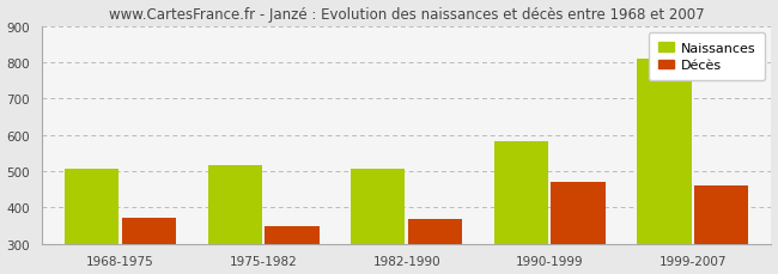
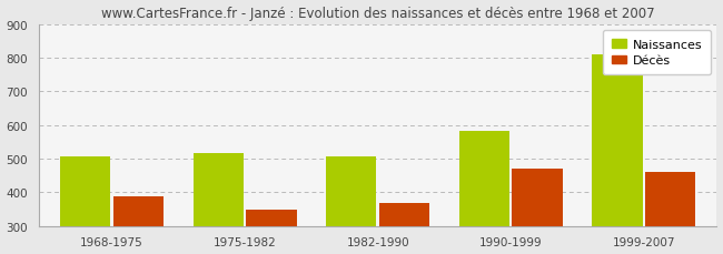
Décès/1968-1975: 370 -> 388
